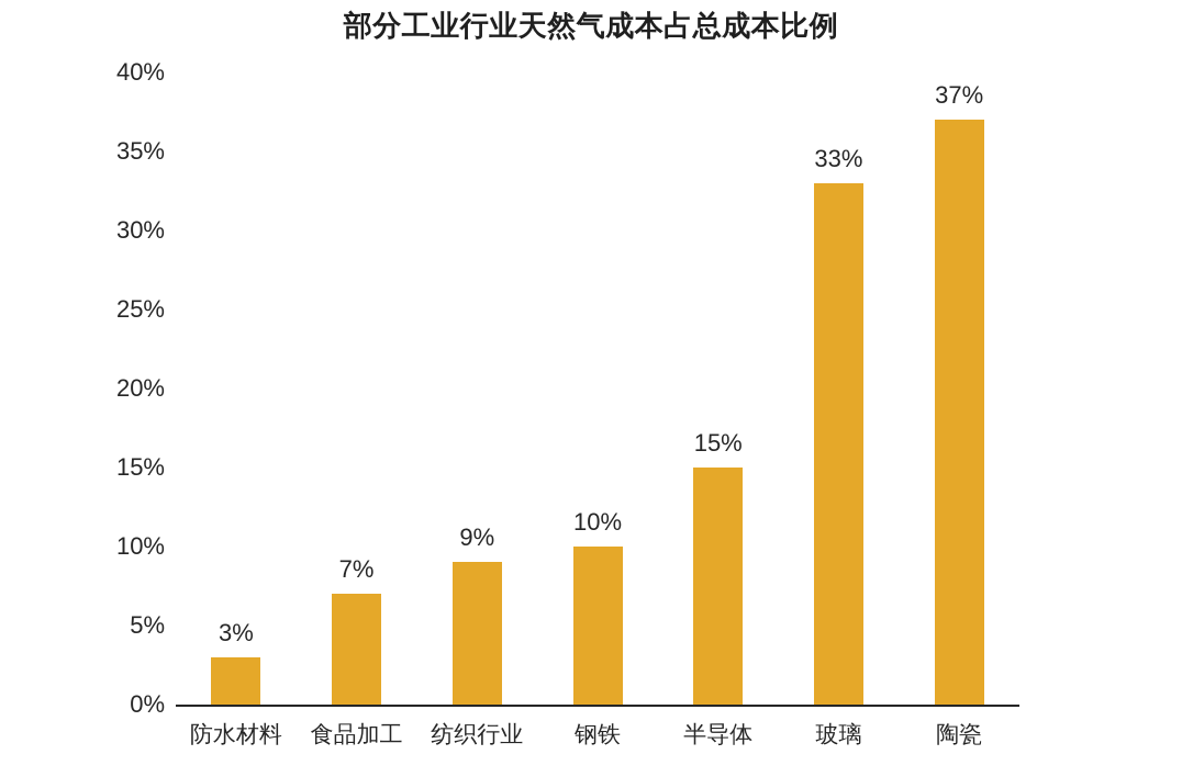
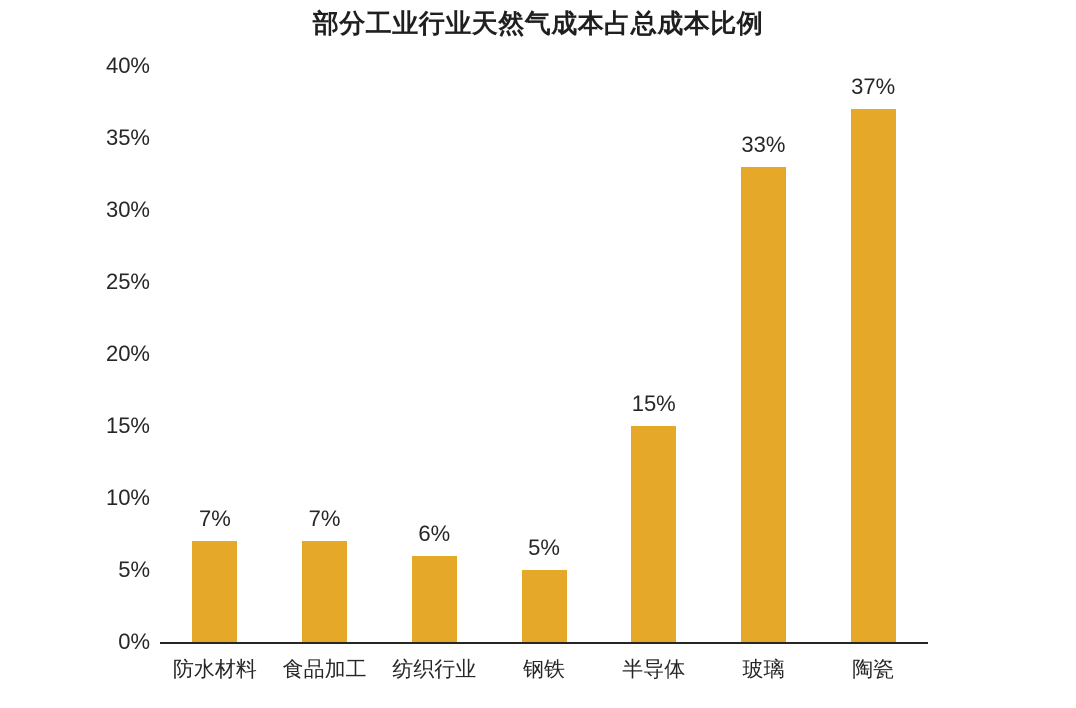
防水材料: 3% -> 7%
纺织行业: 9% -> 6%
钢铁: 10% -> 5%
